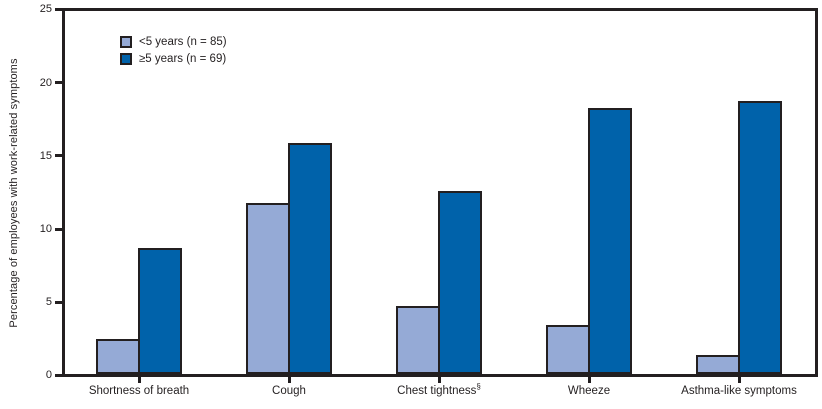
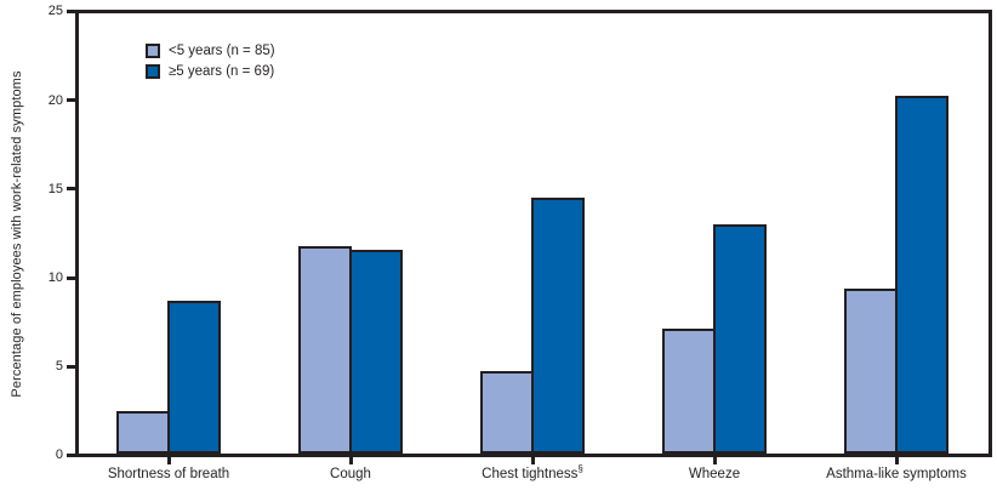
≥5 years (n = 69)/Cough: 15.9 -> 11.6
≥5 years (n = 69)/Chest tightness: 12.6 -> 14.5
<5 years (n = 85)/Wheeze: 3.4 -> 7.1
≥5 years (n = 69)/Wheeze: 18.3 -> 13.0
<5 years (n = 85)/Asthma-like symptoms: 1.3 -> 9.4
≥5 years (n = 69)/Asthma-like symptoms: 18.8 -> 20.3
